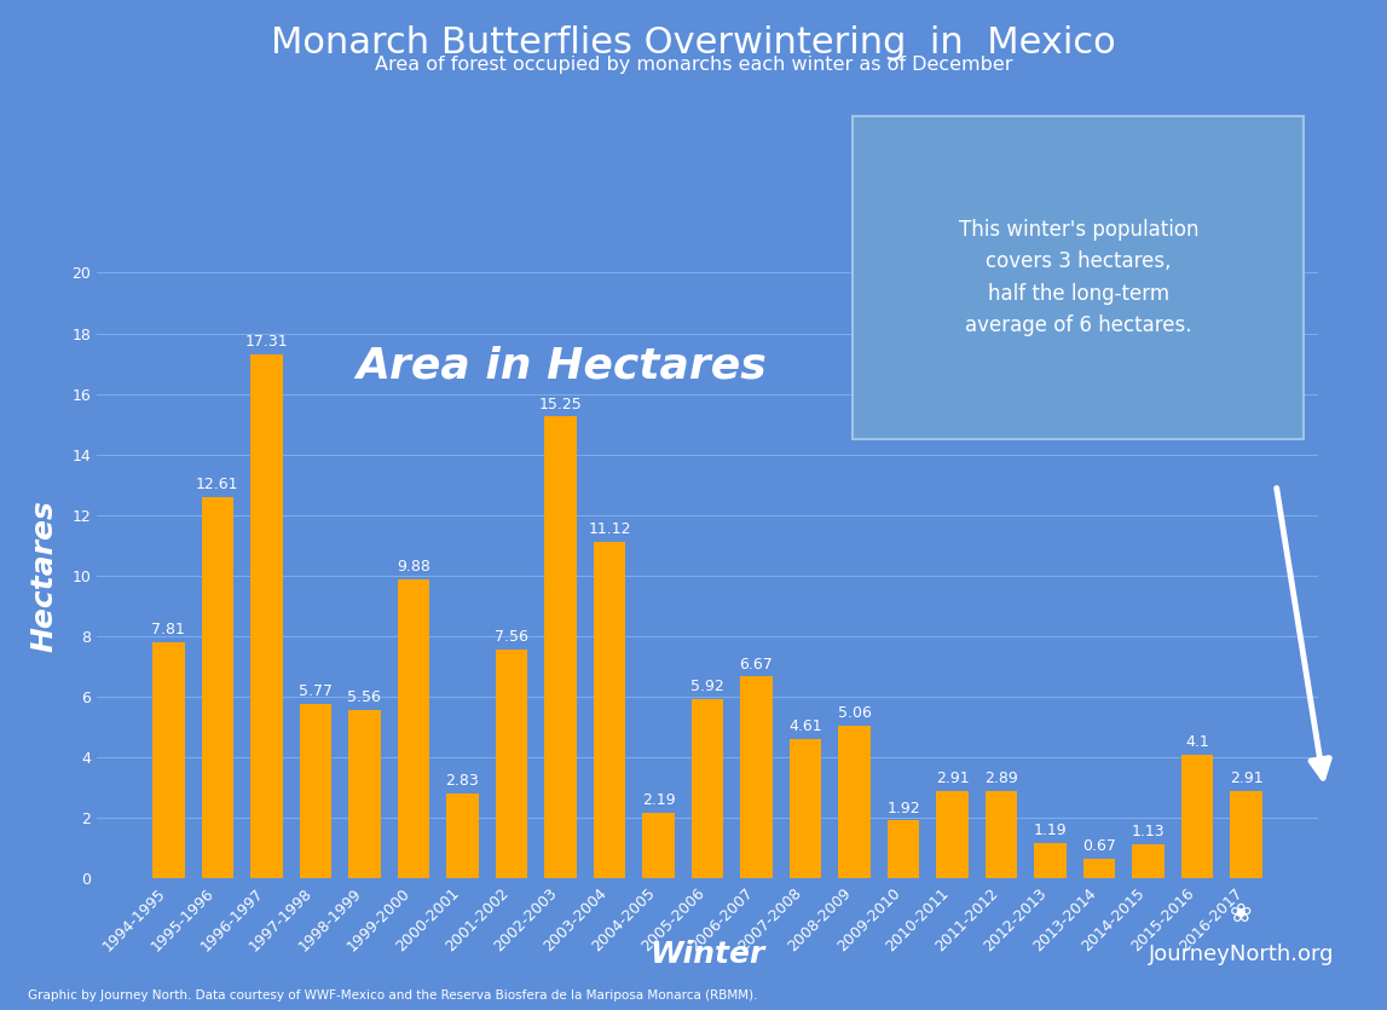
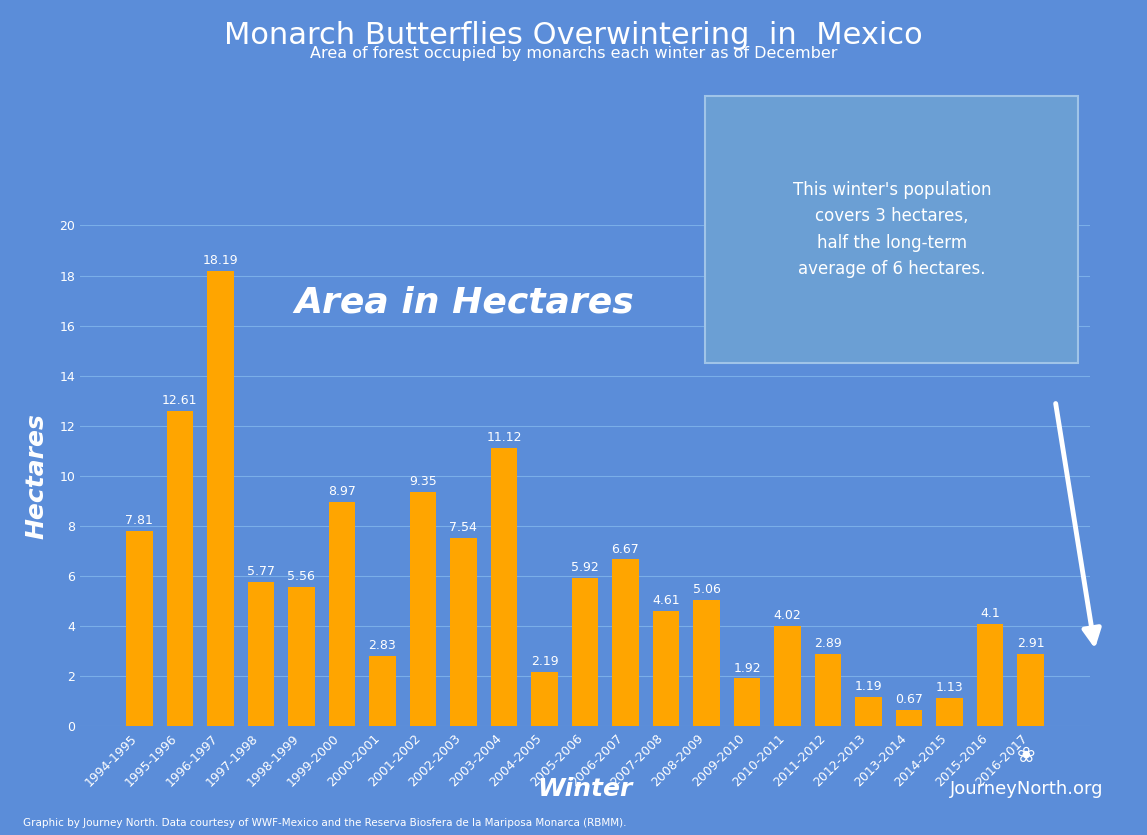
1996-1997: 17.31 -> 18.19
1999-2000: 9.88 -> 8.97
2001-2002: 7.56 -> 9.35
2002-2003: 15.25 -> 7.54
2010-2011: 2.91 -> 4.02
